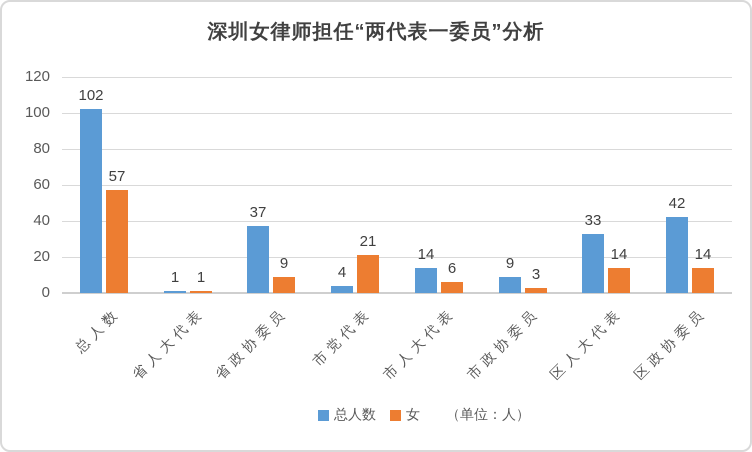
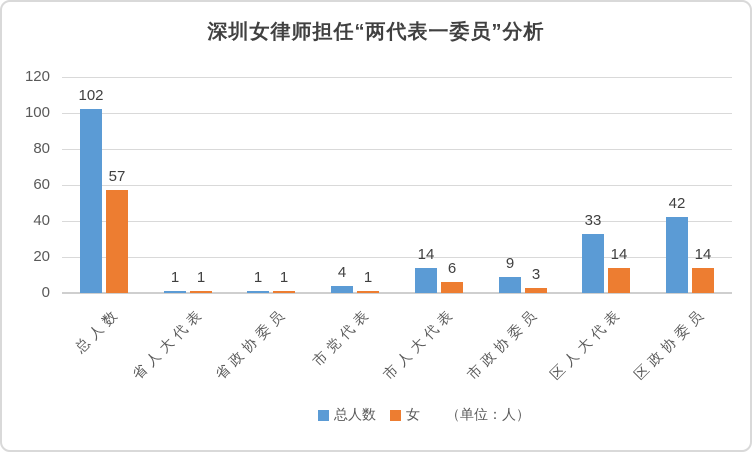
总人数/省政协委员: 37 -> 1
女/省政协委员: 9 -> 1
女/市党代表: 21 -> 1
